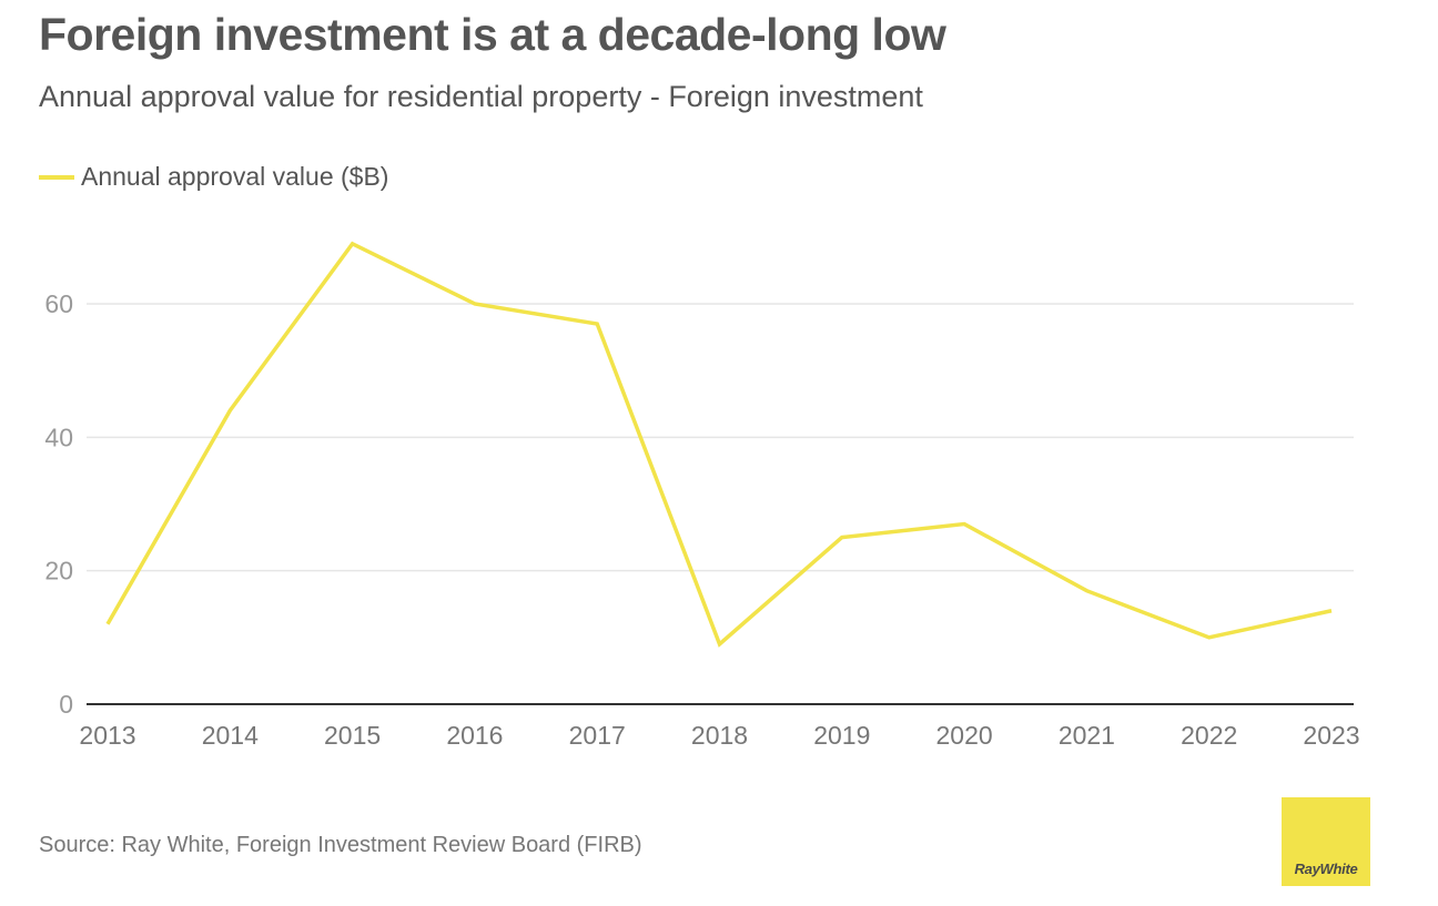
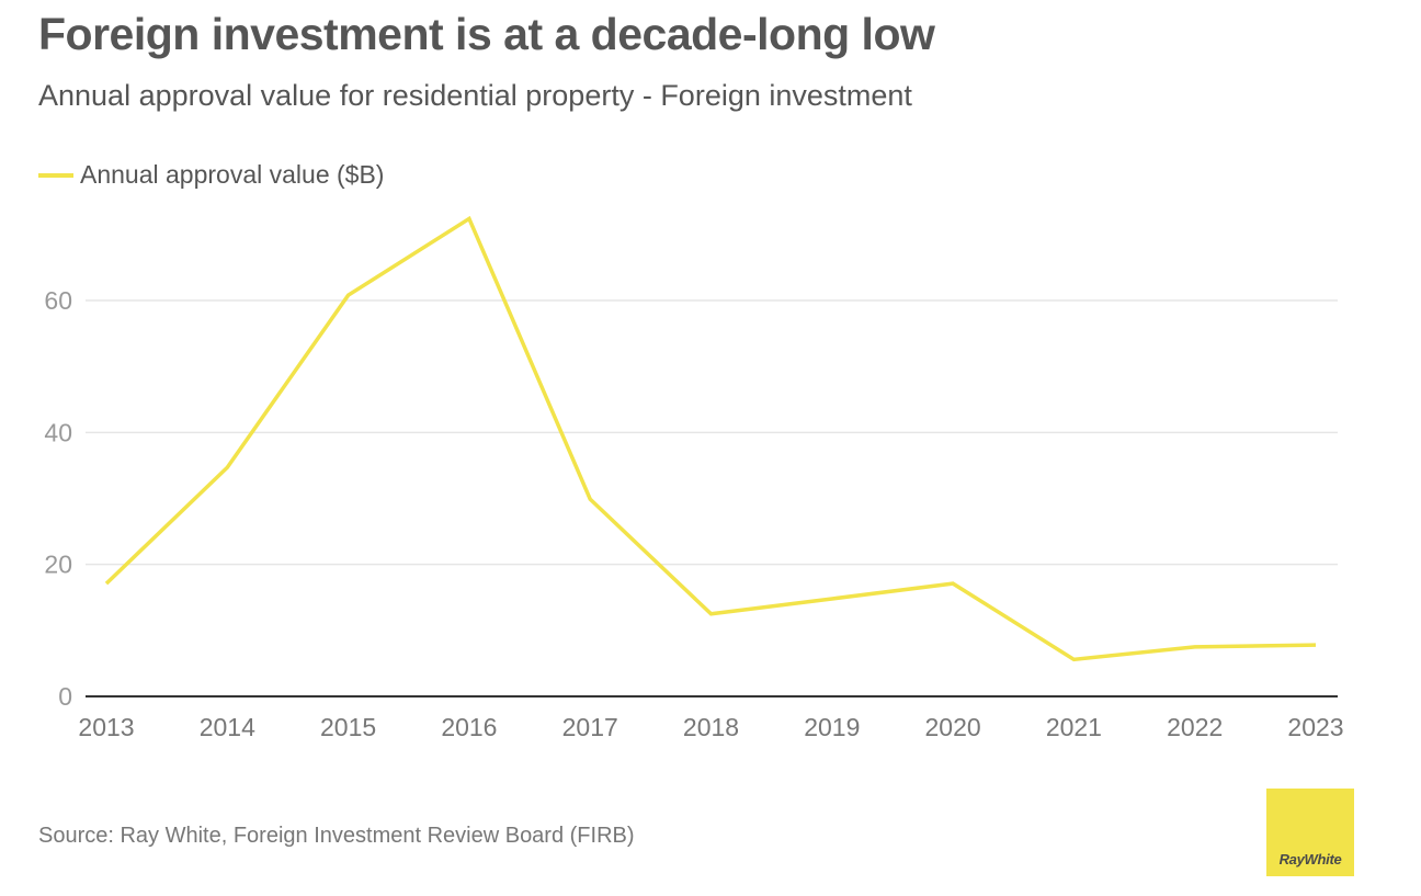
2013: 12 -> 17
2014: 44 -> 35
2015: 69 -> 61
2016: 60 -> 72
2017: 57 -> 30
2018: 9 -> 12
2019: 25 -> 15
2020: 27 -> 17
2021: 17 -> 6
2022: 10 -> 8
2023: 14 -> 8
